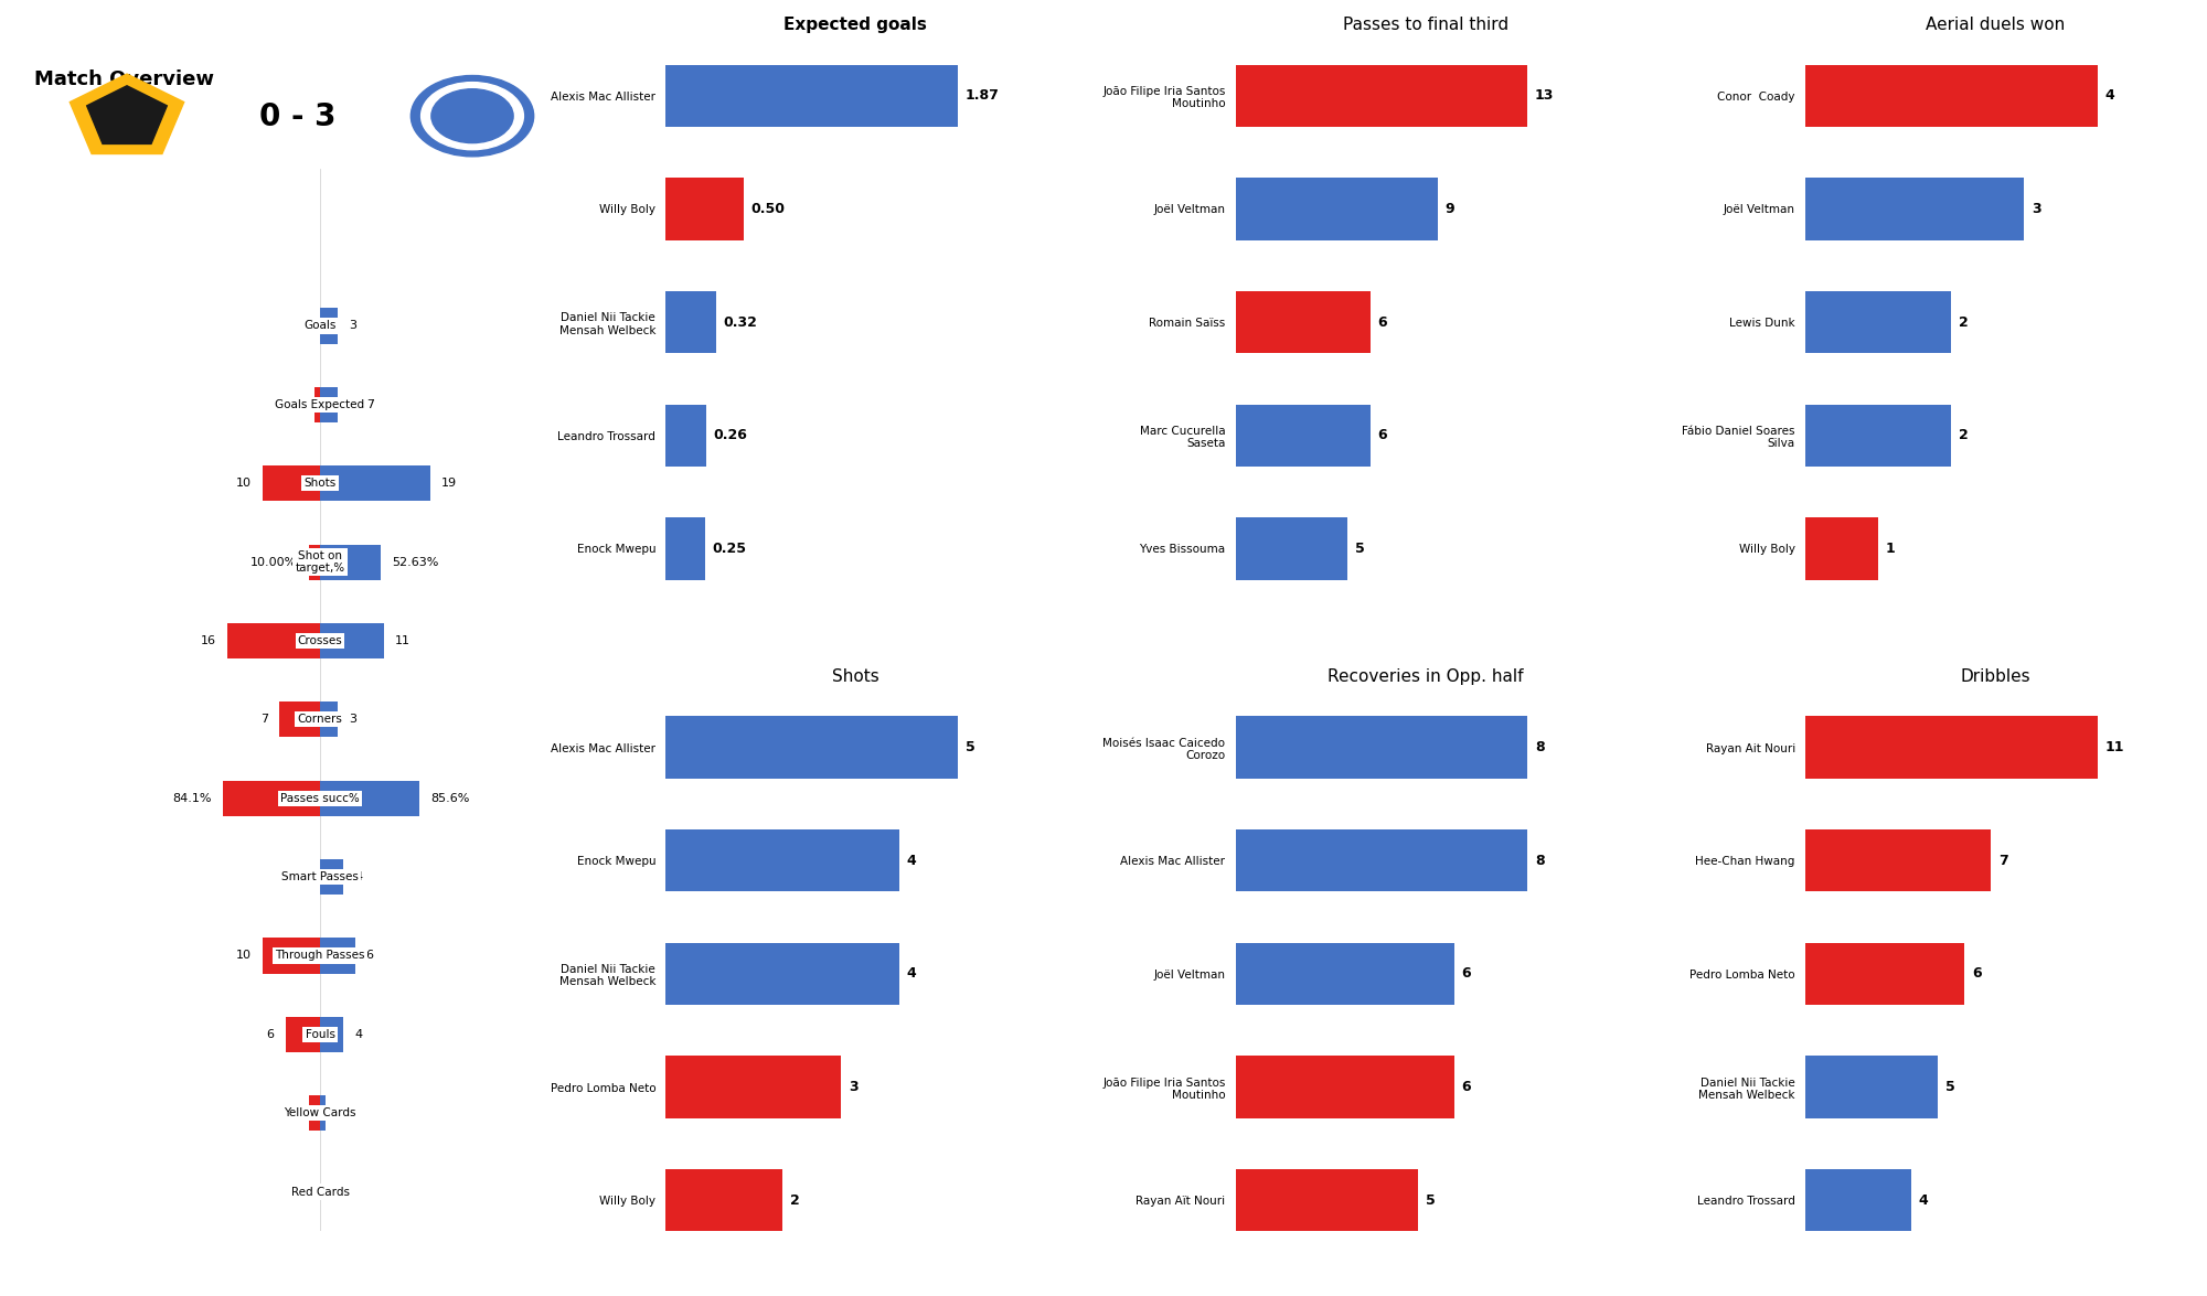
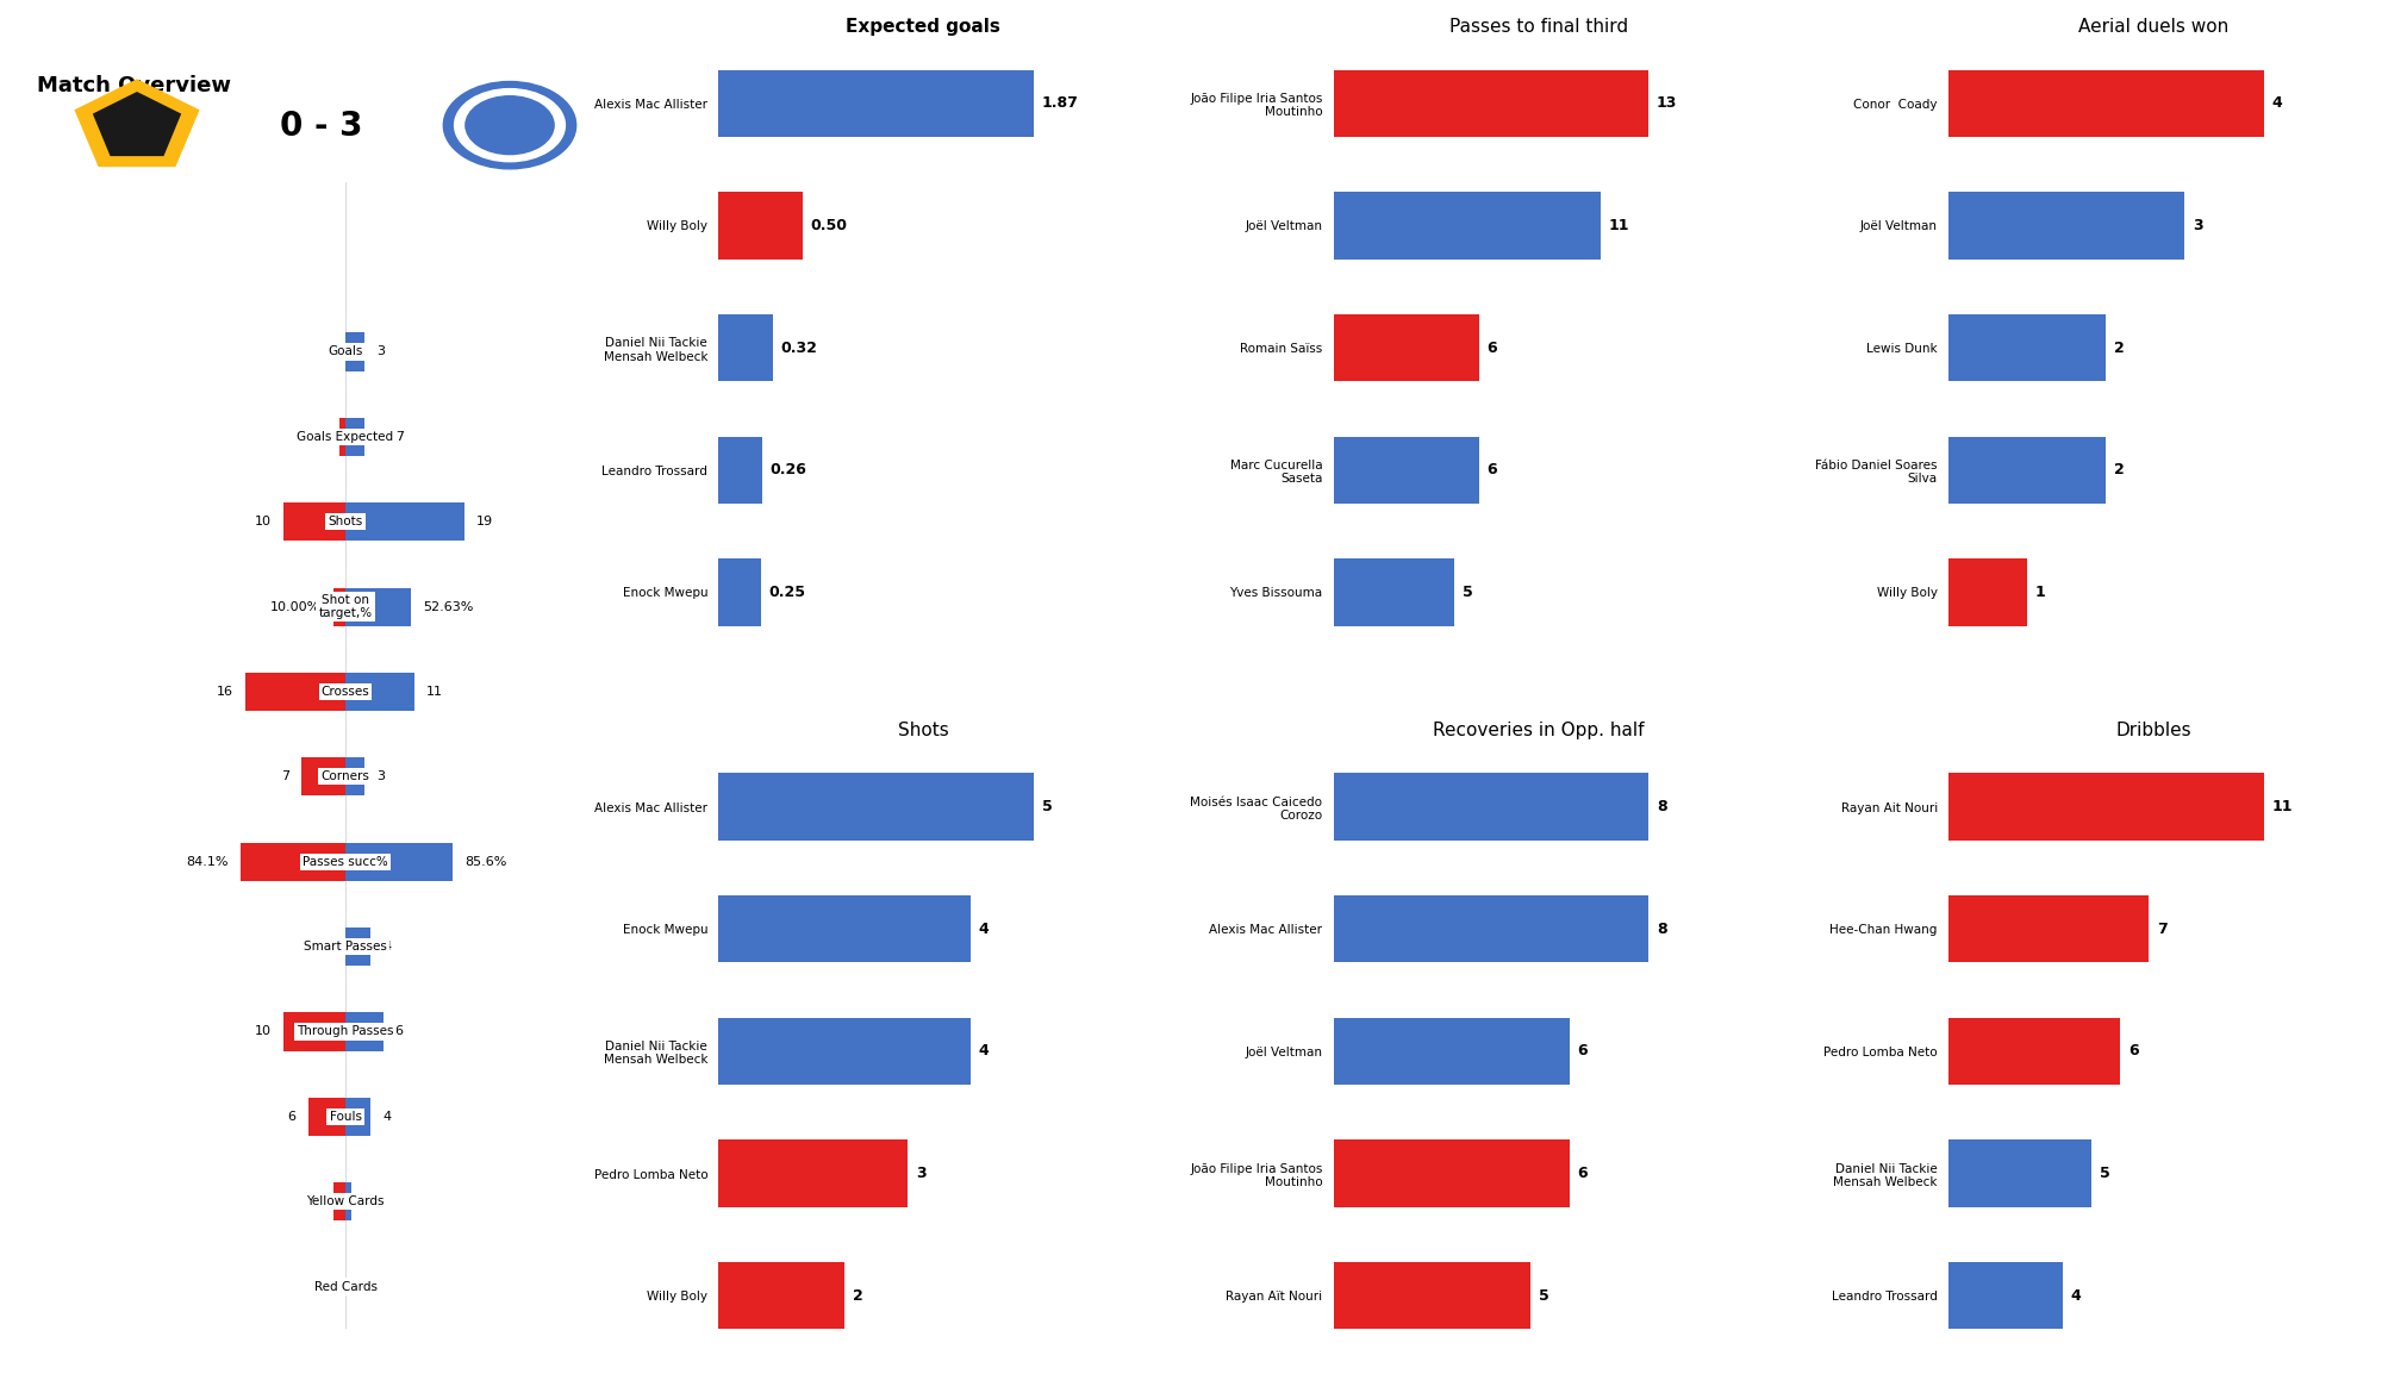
Passes to final third/Joël Veltman: 9 -> 11
